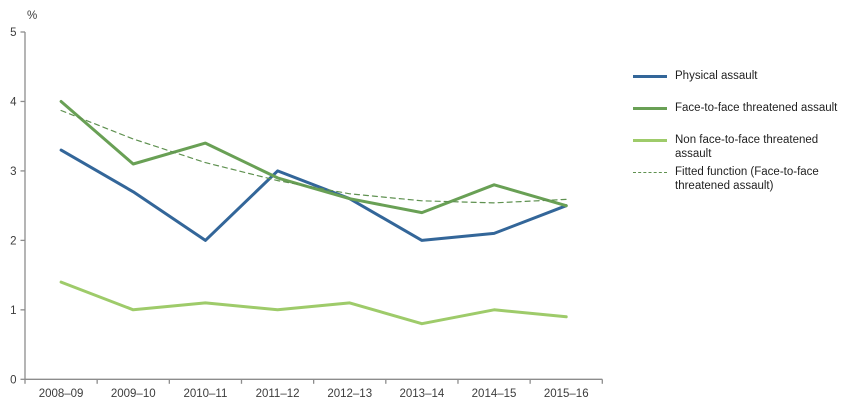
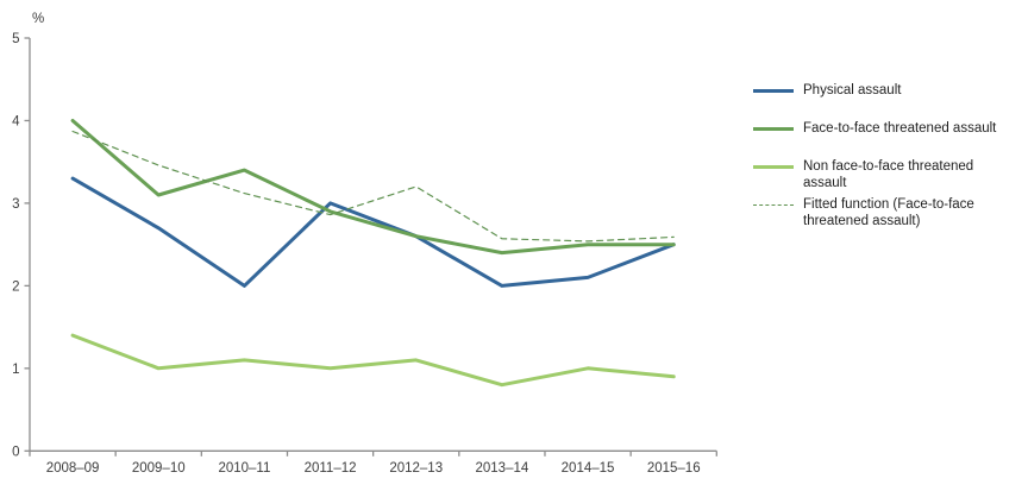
Fitted function (Face-to-face threatened assault)/2012–13: 2.7 -> 3.2
Face-to-face threatened assault/2014–15: 2.8 -> 2.5
